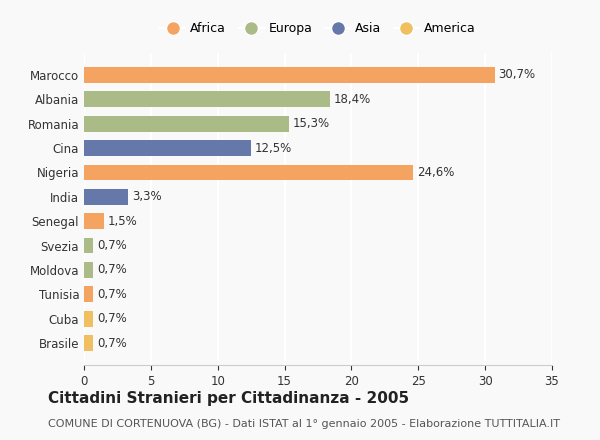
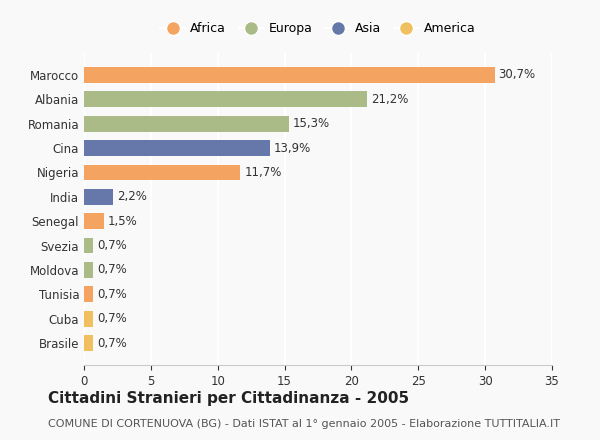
Albania: 18,4% -> 21,2%
Cina: 12,5% -> 13,9%
Nigeria: 24,6% -> 11,7%
India: 3,3% -> 2,2%
